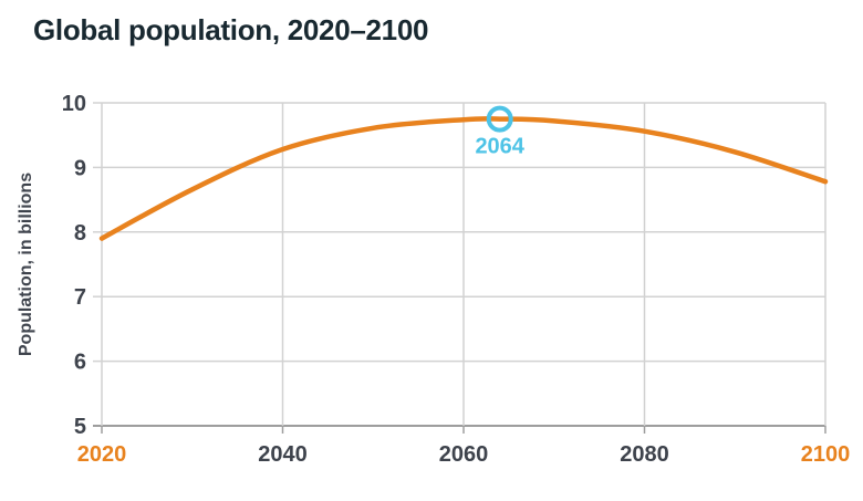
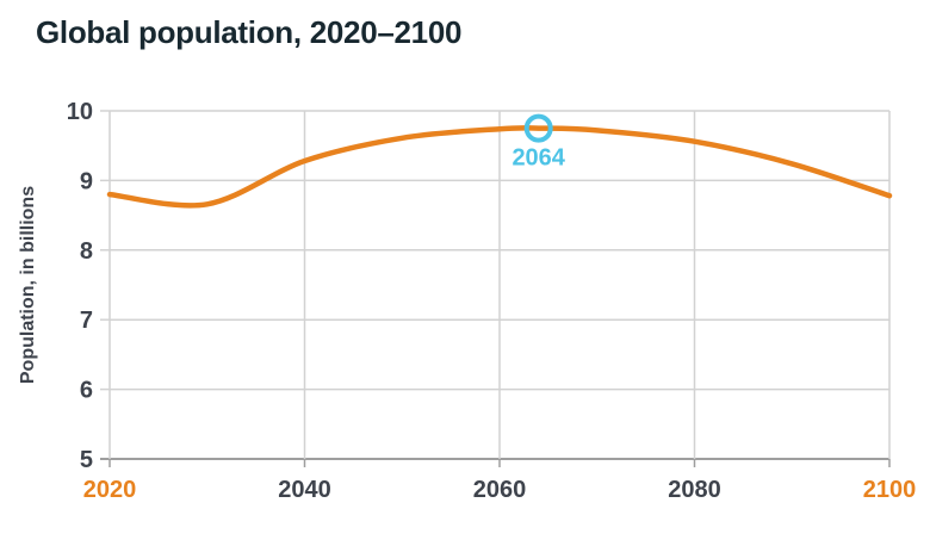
2020: 7.9 -> 8.8
